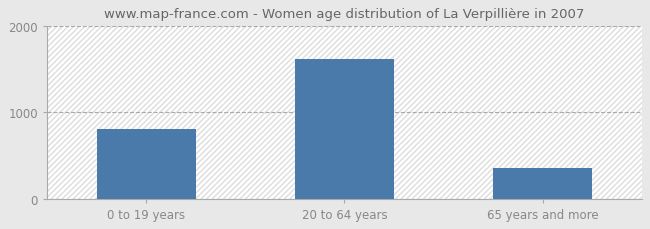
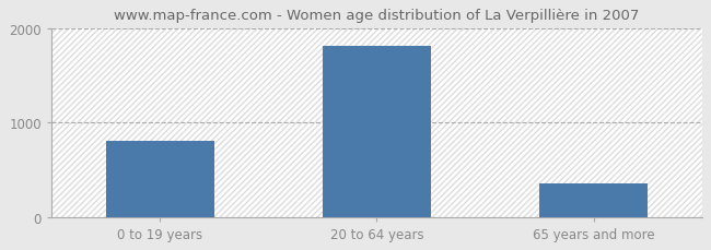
20 to 64 years: 1620 -> 1810
